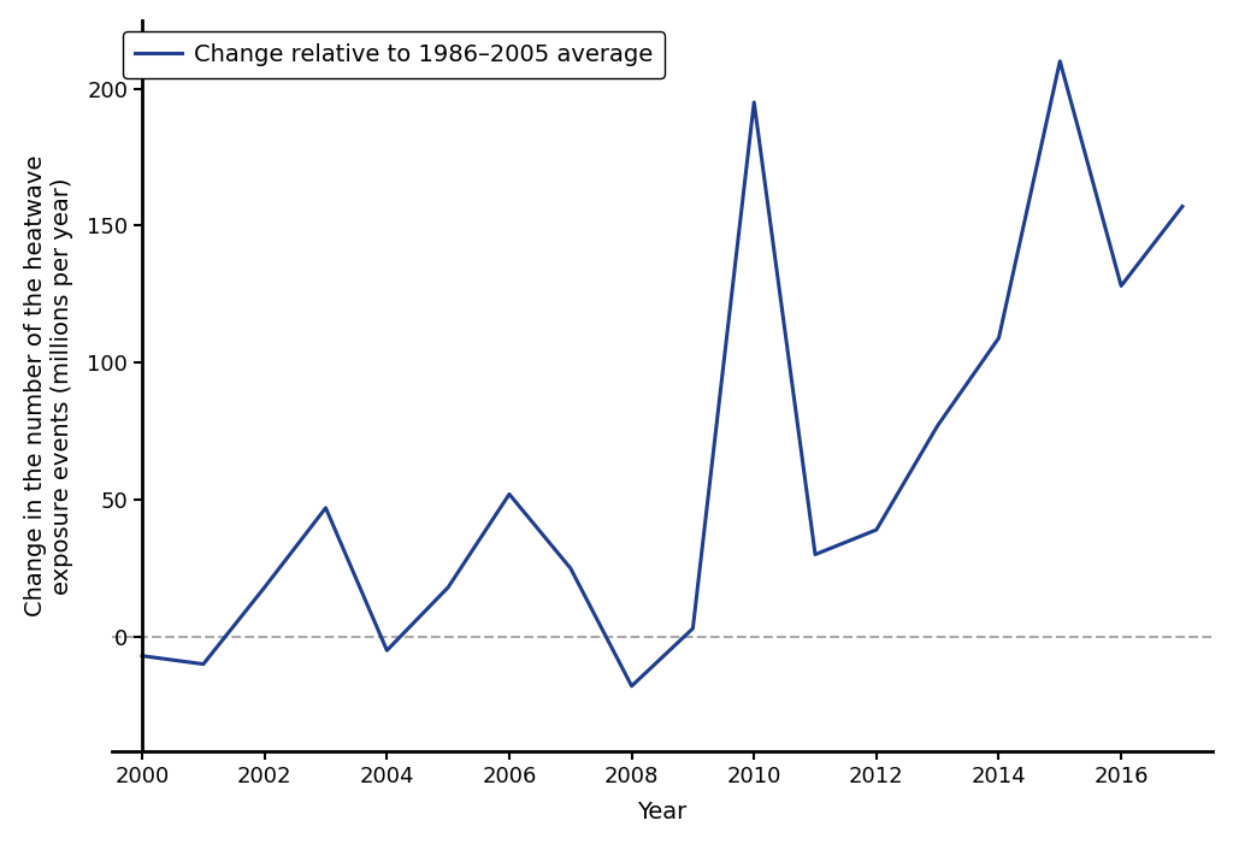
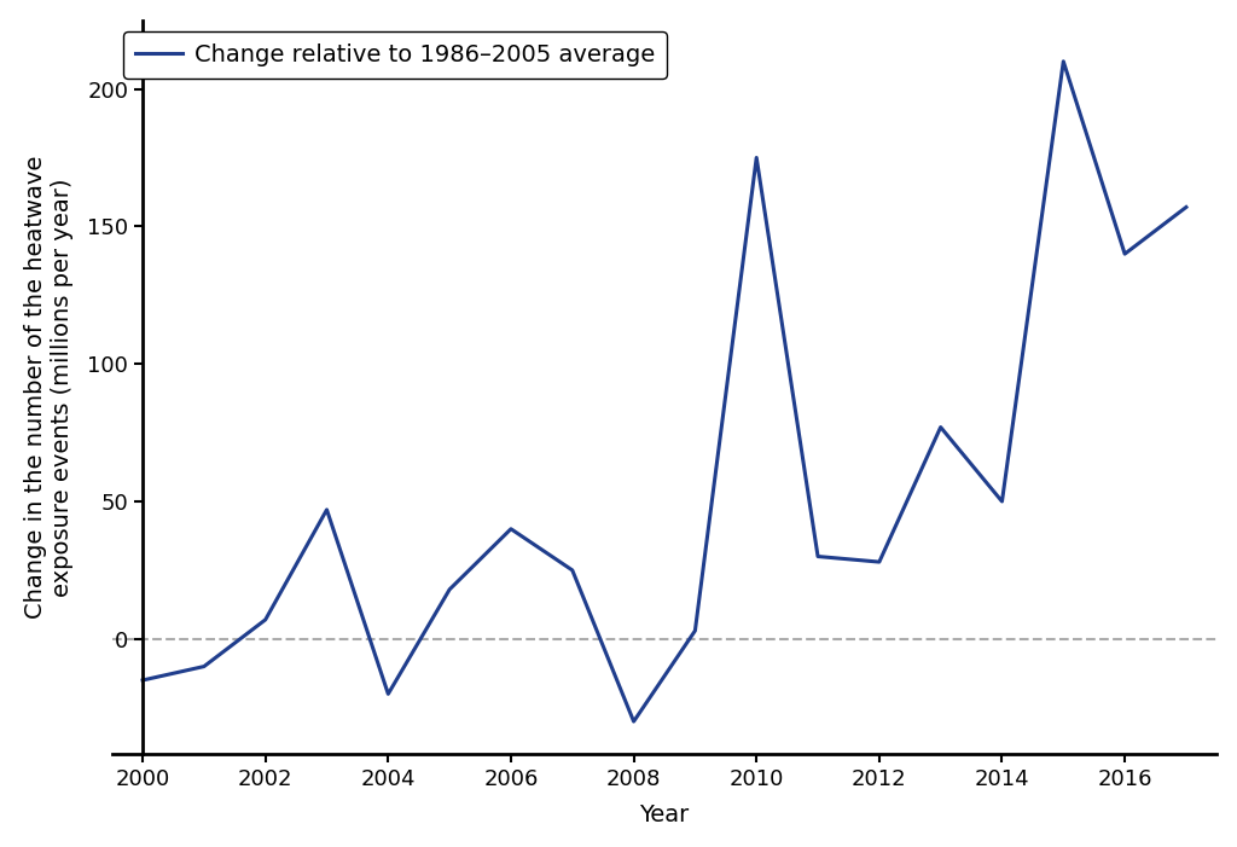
2000: -7 -> -15
2002: 18 -> 7
2004: -5 -> -20
2006: 52 -> 40
2008: -18 -> -30
2010: 195 -> 175
2012: 39 -> 28
2014: 109 -> 50
2016: 128 -> 140
